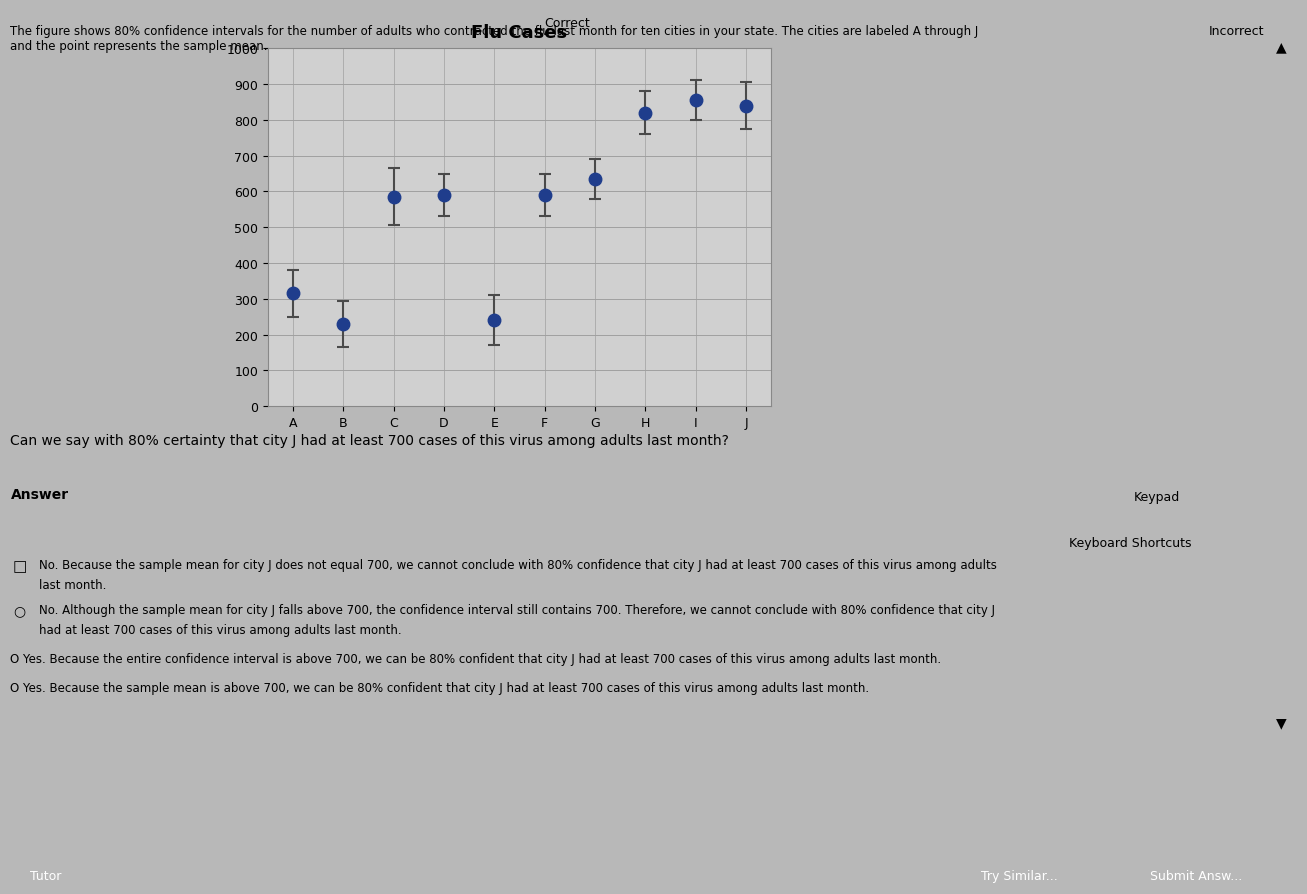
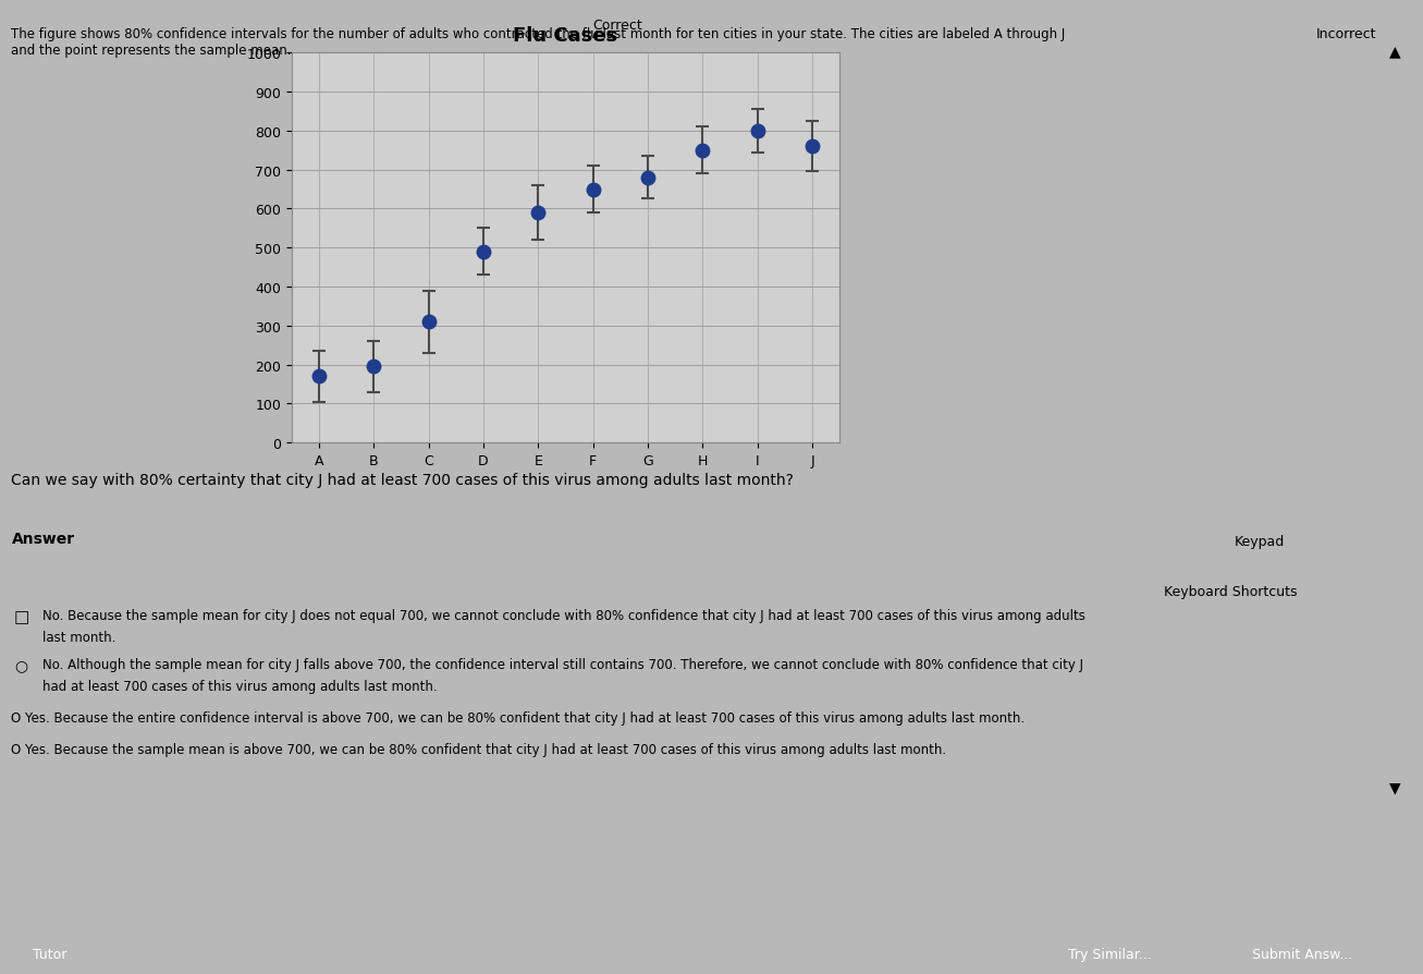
A: 315 -> 170
B: 230 -> 195
C: 585 -> 310
D: 590 -> 490
E: 240 -> 590
F: 590 -> 650
G: 635 -> 680
H: 820 -> 750
I: 855 -> 800
J: 840 -> 760
